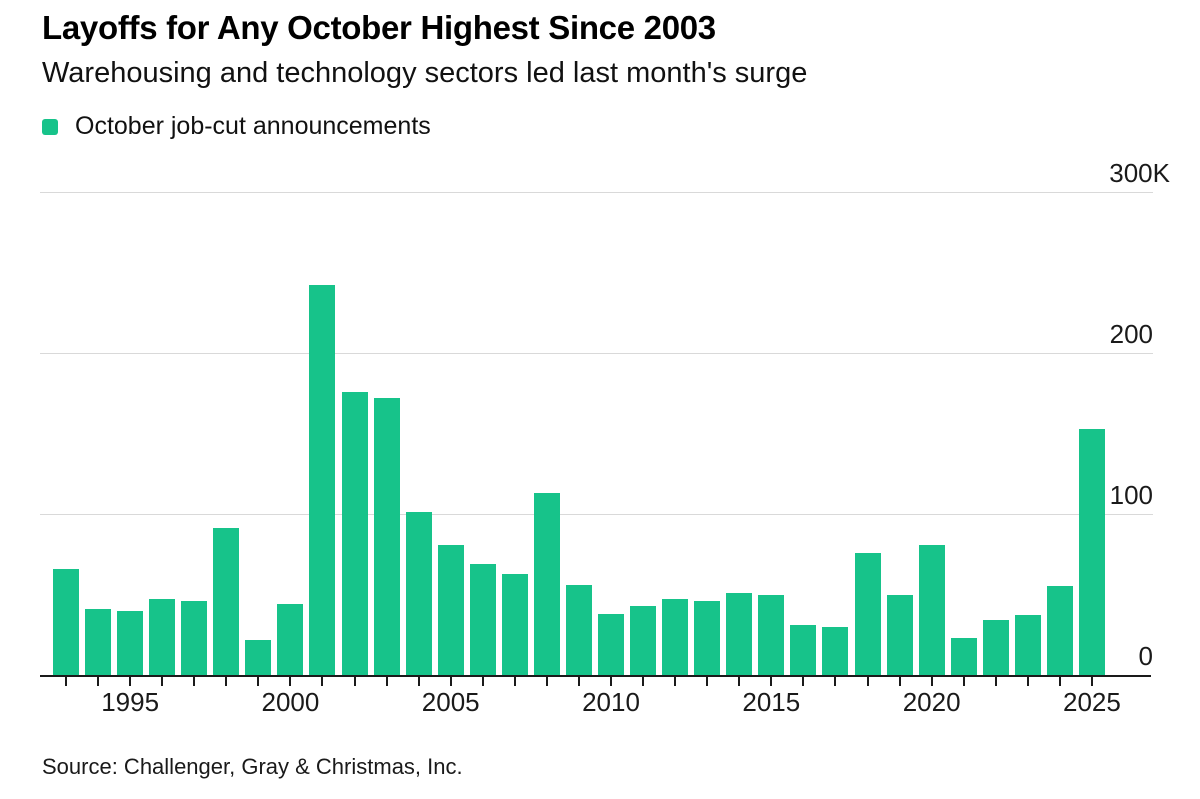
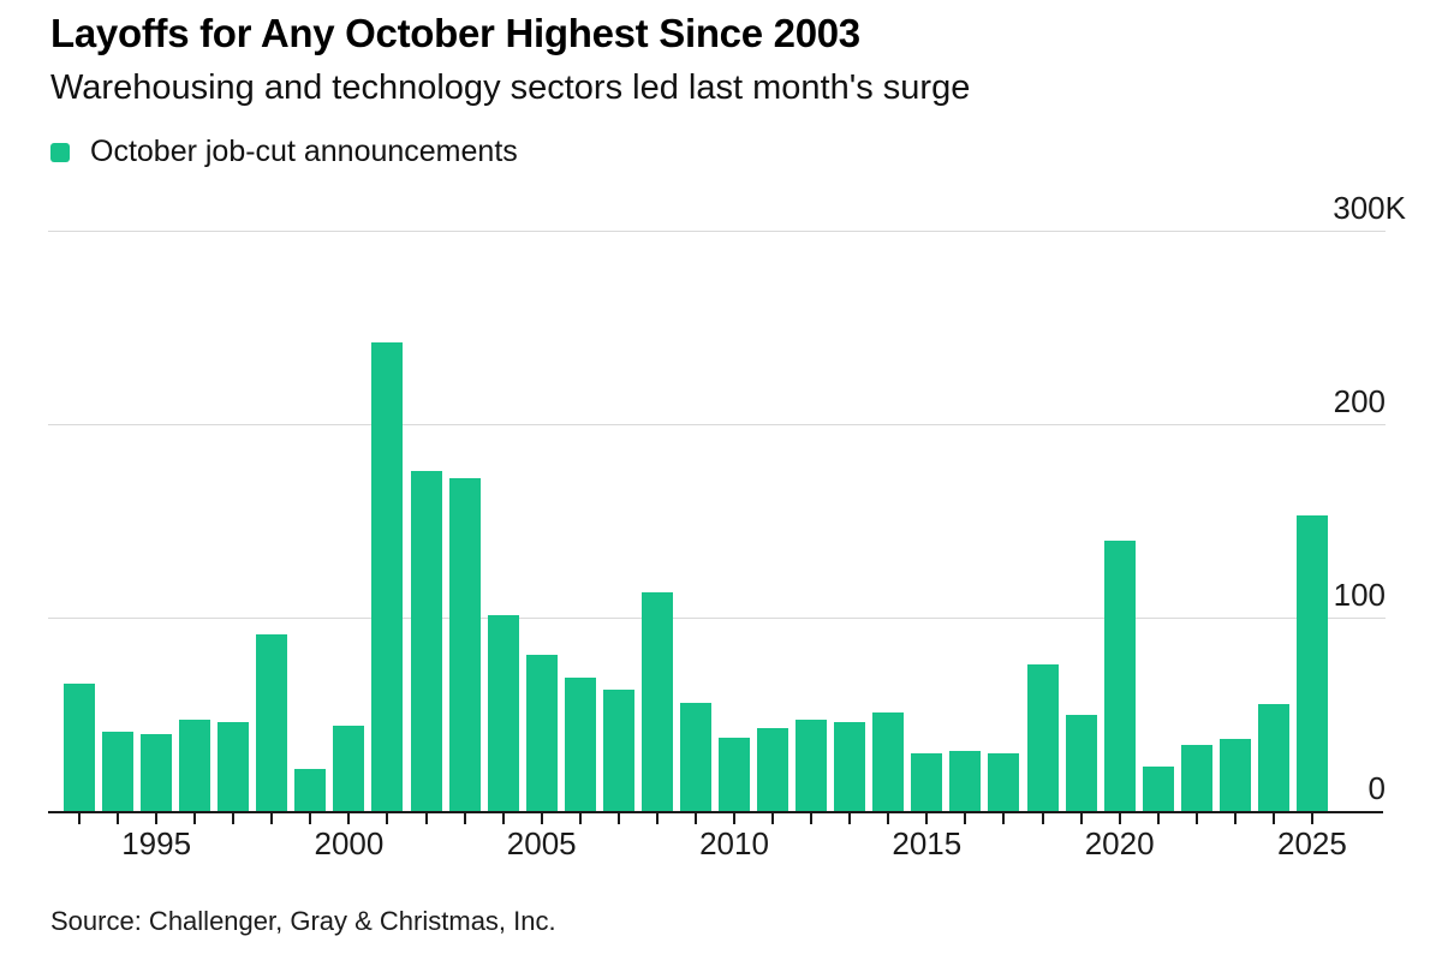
2015: 50K -> 30K
2020: 81K -> 140K
